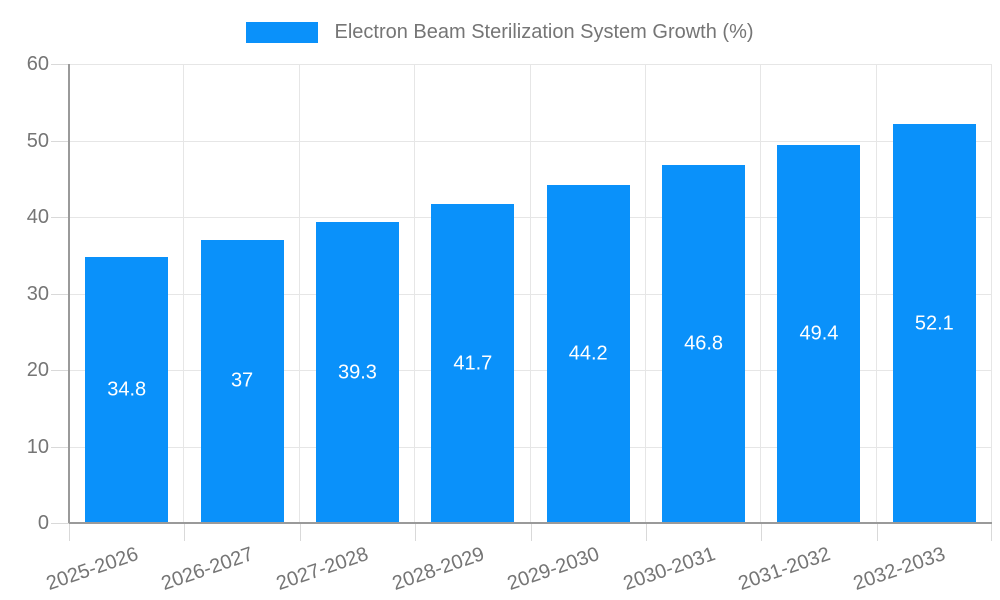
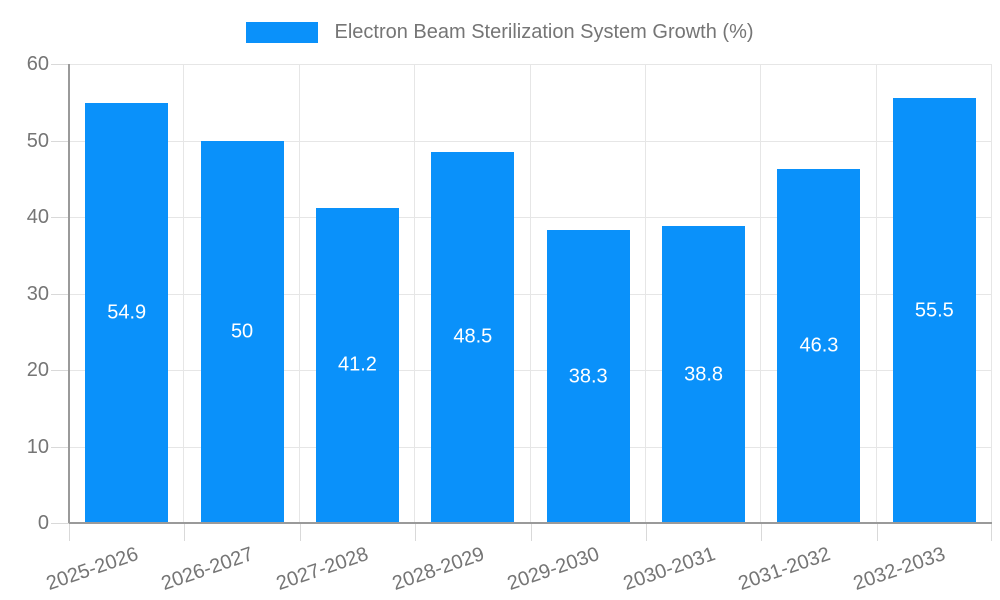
2025-2026: 34.8 -> 54.9
2026-2027: 37 -> 50
2027-2028: 39.3 -> 41.2
2028-2029: 41.7 -> 48.5
2029-2030: 44.2 -> 38.3
2030-2031: 46.8 -> 38.8
2031-2032: 49.4 -> 46.3
2032-2033: 52.1 -> 55.5
